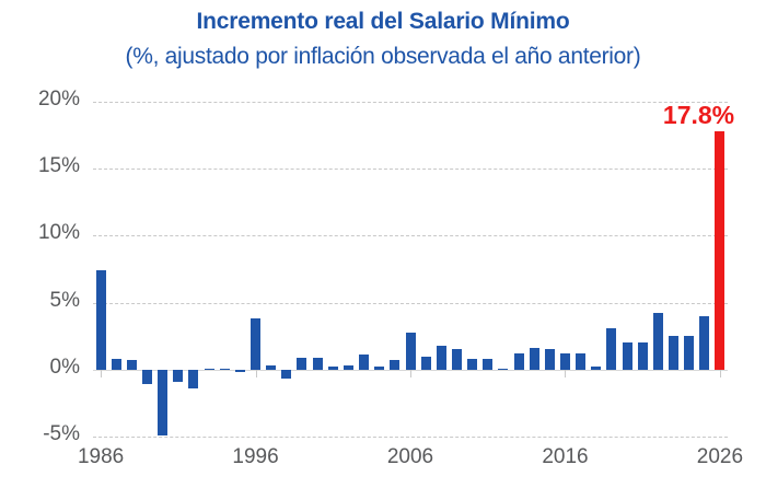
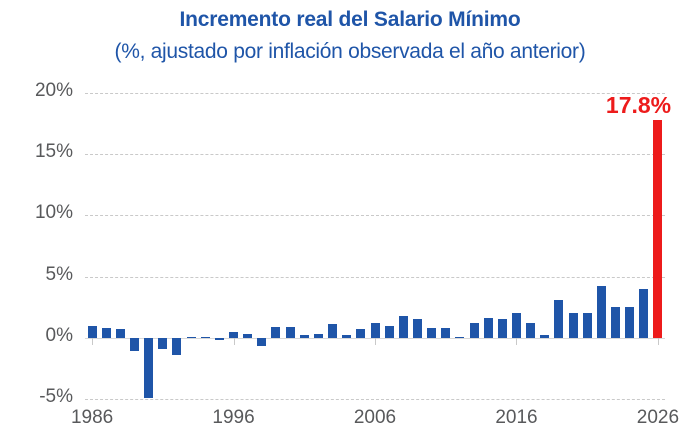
1986: 7.4% -> 1.0%
1996: 3.8% -> 0.5%
2006: 2.8% -> 1.2%
2016: 1.2% -> 2.0%
